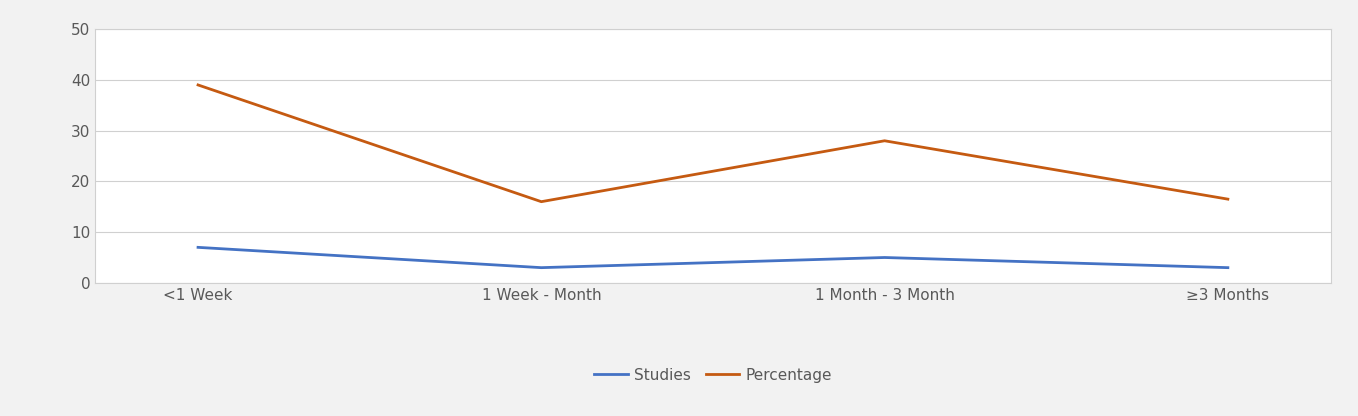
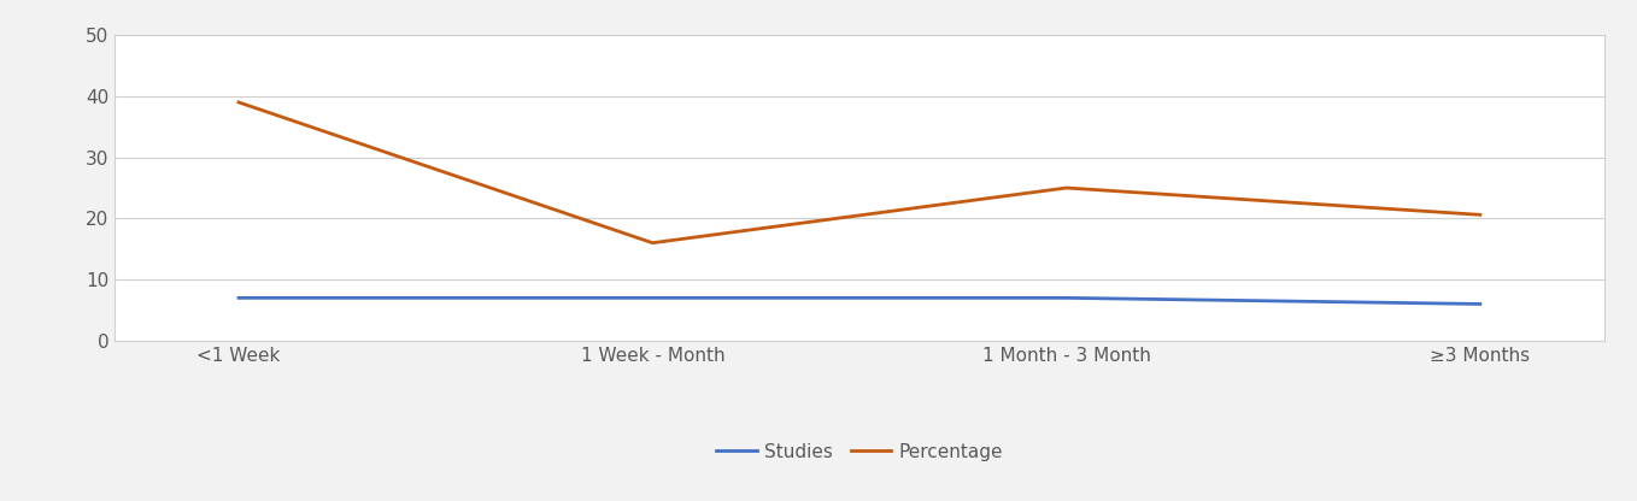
Studies/1 Week - Month: 3 -> 7
Studies/1 Month - 3 Month: 5 -> 7
Percentage/1 Month - 3 Month: 28.0 -> 25.0
Studies/≥3 Months: 3 -> 6
Percentage/≥3 Months: 16.5 -> 20.6
